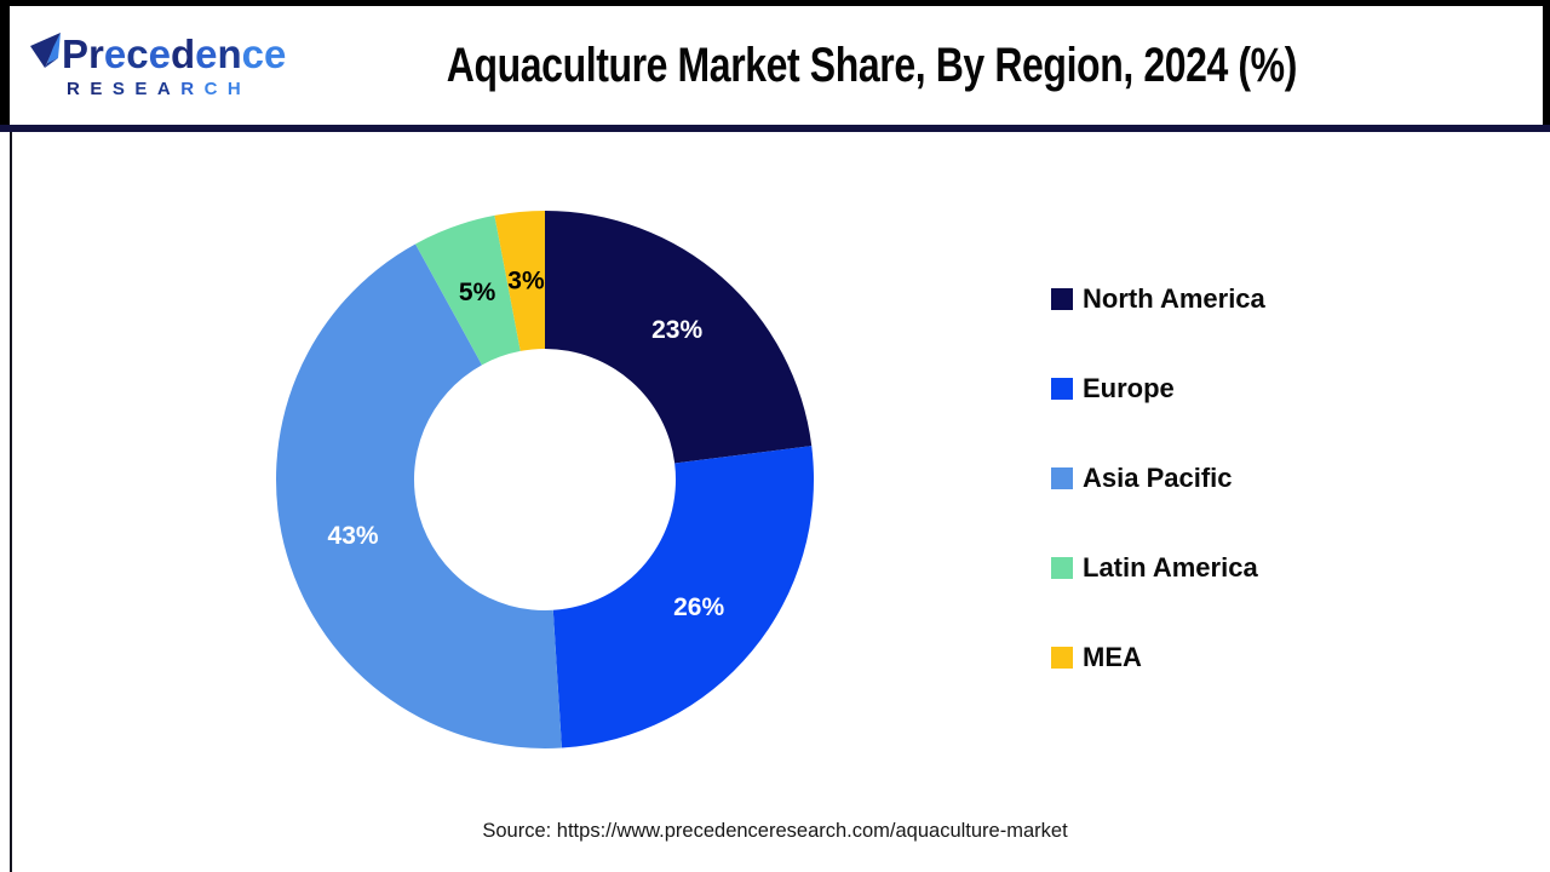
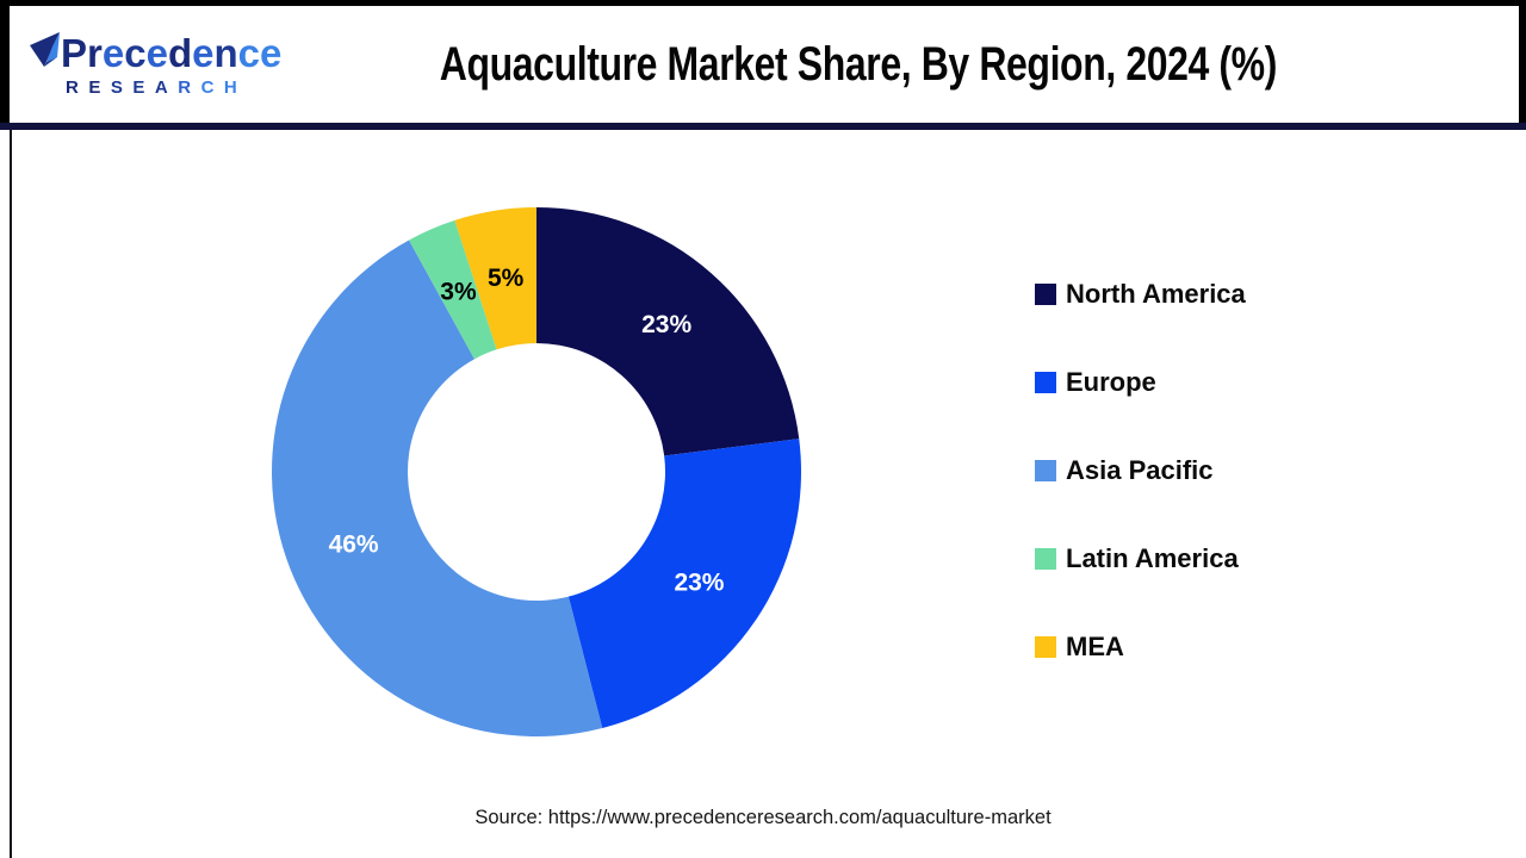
Europe: 26% -> 23%
Asia Pacific: 43% -> 46%
Latin America: 5% -> 3%
MEA: 3% -> 5%
